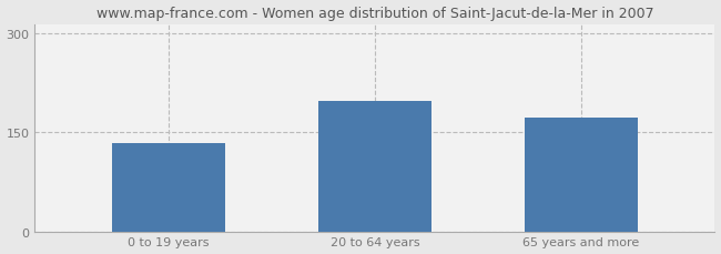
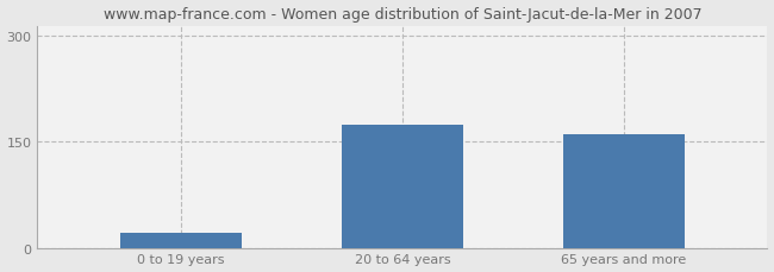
0 to 19 years: 134 -> 22
20 to 64 years: 198 -> 175
65 years and more: 172 -> 161
